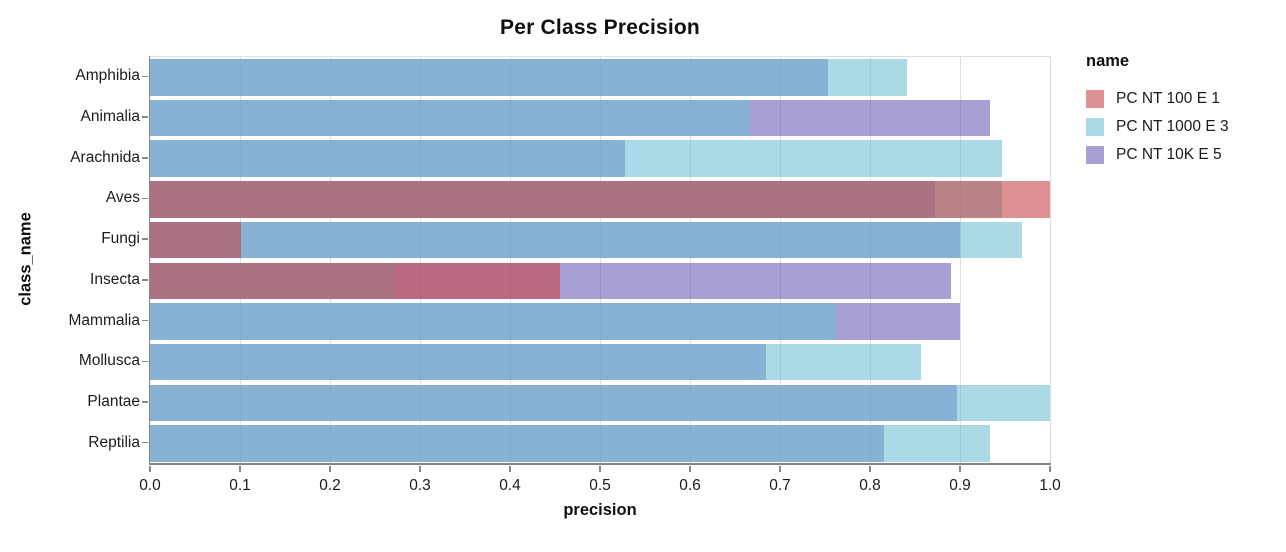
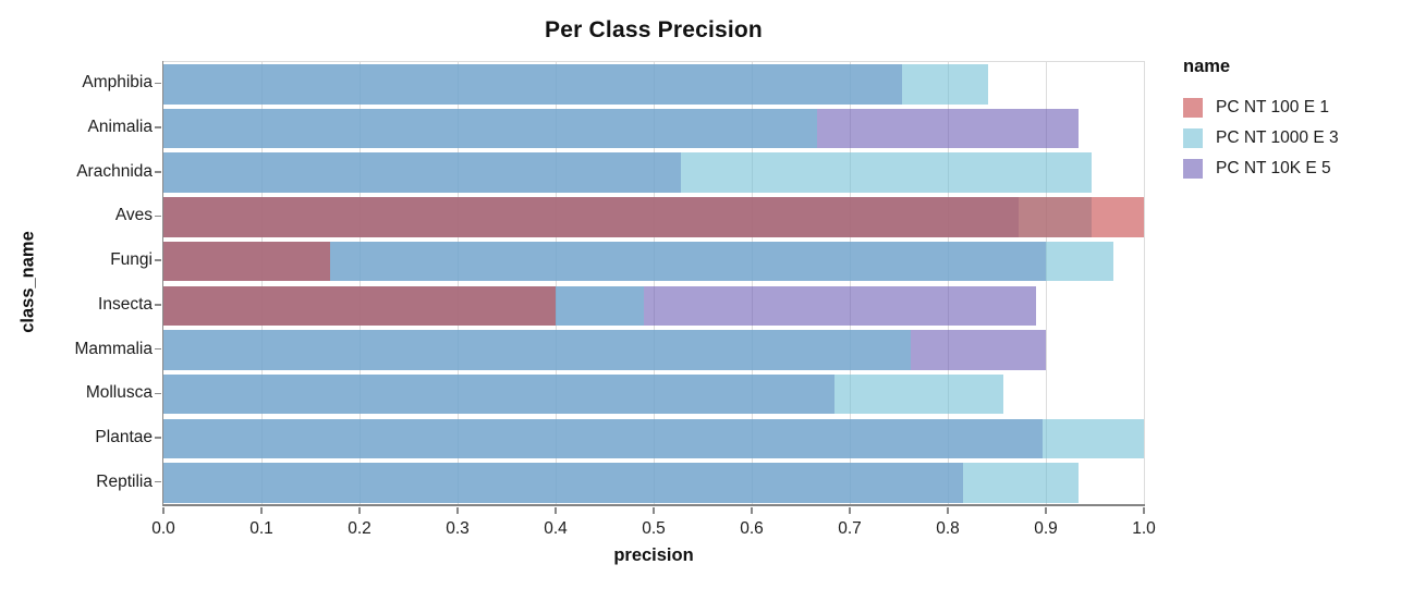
PC NT 100 E 1/Fungi: 0.10 -> 0.17
PC NT 100 E 1/Insecta: 0.46 -> 0.40
PC NT 1000 E 3/Insecta: 0.27 -> 0.49
